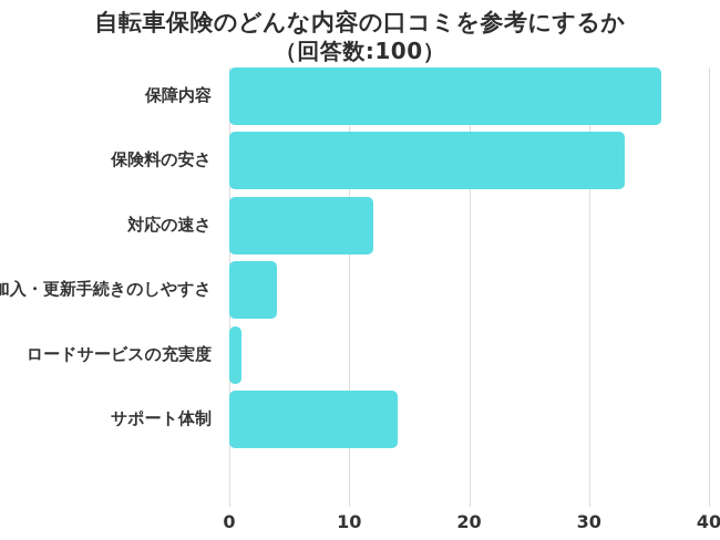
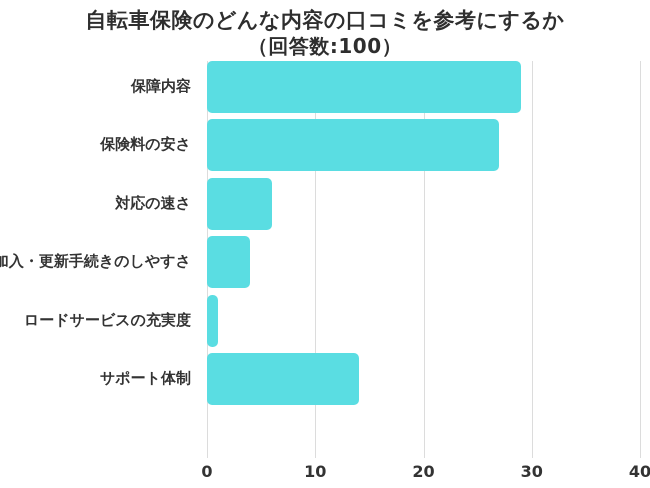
保障内容: 36 -> 29
保険料の安さ: 33 -> 27
対応の速さ: 12 -> 6
